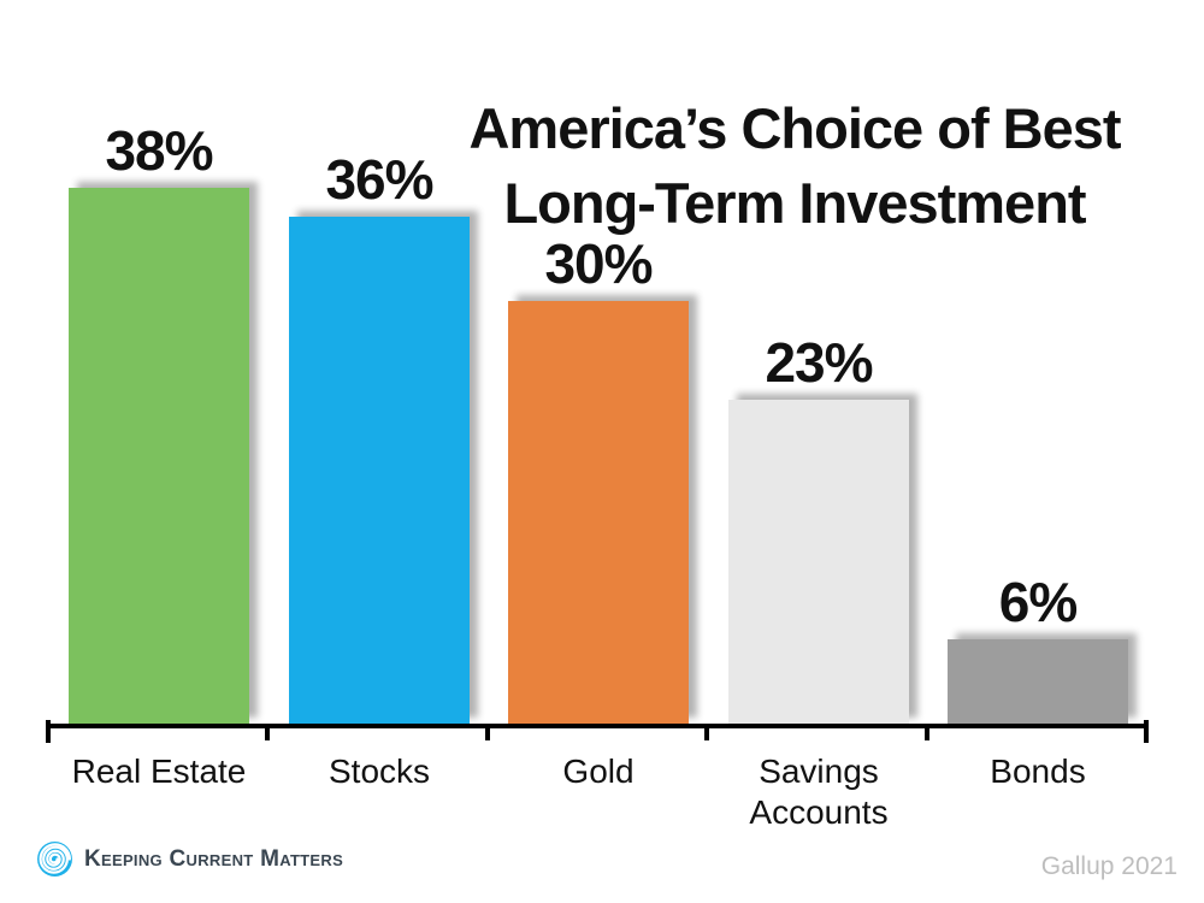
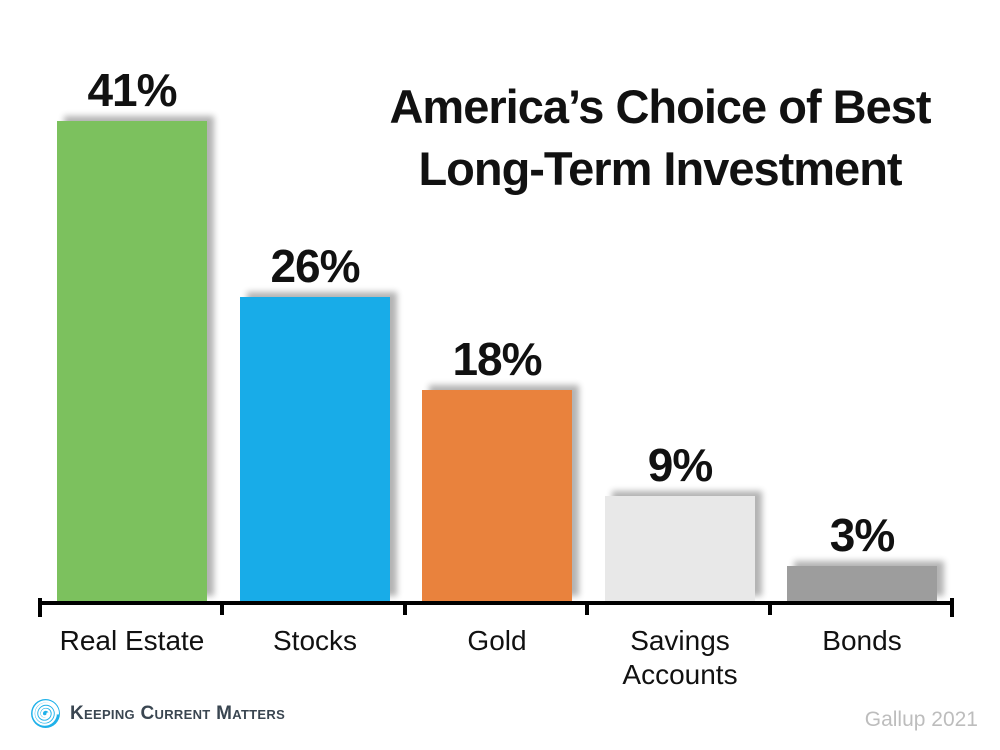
Real Estate: 38% -> 41%
Stocks: 36% -> 26%
Gold: 30% -> 18%
Savings Accounts: 23% -> 9%
Bonds: 6% -> 3%
